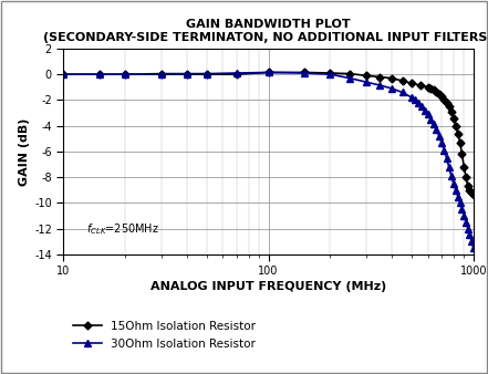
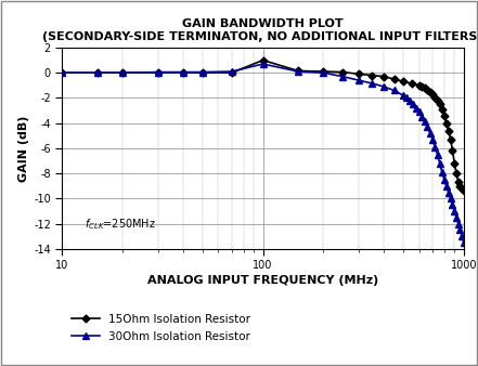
15Ohm Isolation Resistor/100: 0.1 -> 1.0
30Ohm Isolation Resistor/100: 0.1 -> 0.7
